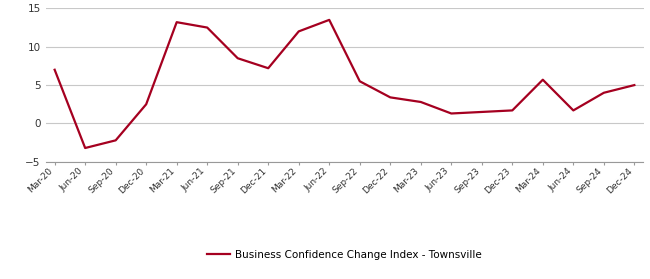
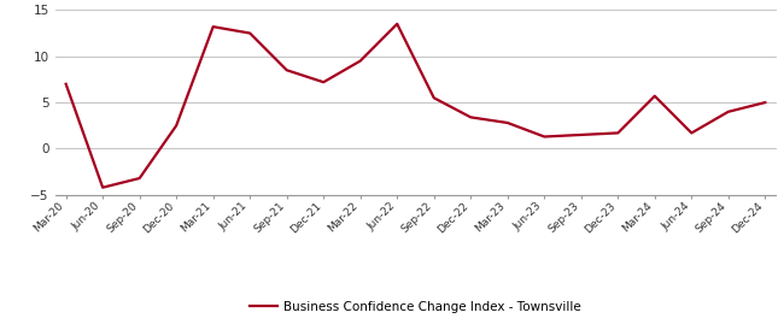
Jun-20: -3.2 -> -4.2
Sep-20: -2.2 -> -3.2
Mar-22: 12.0 -> 9.5
